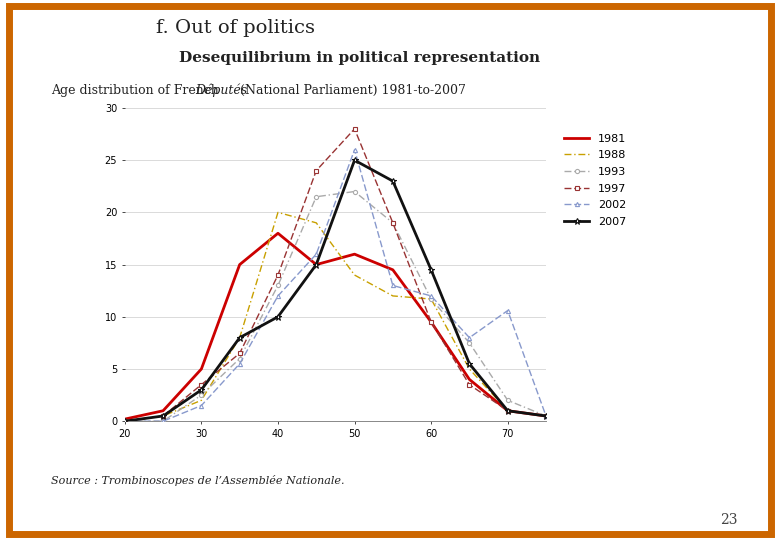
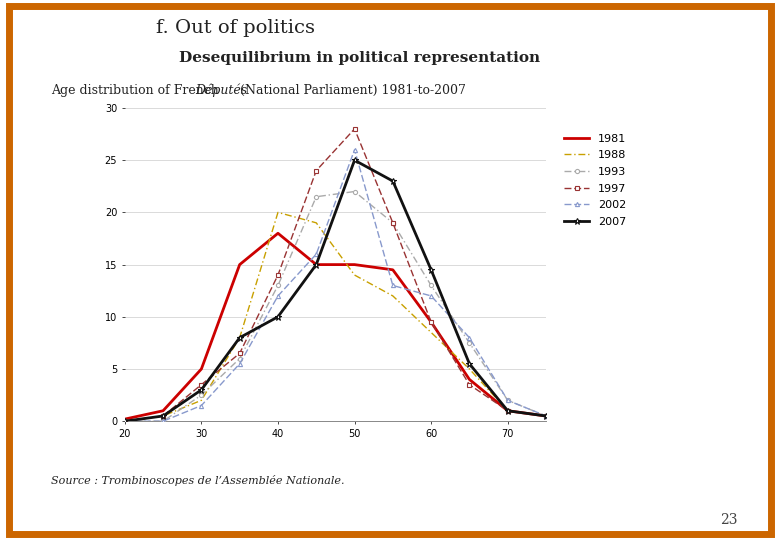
1981/50: 16.0 -> 15.0
1988/60: 11.7 -> 8.5
1993/60: 11.7 -> 13.0
2002/70: 10.6 -> 2.0
